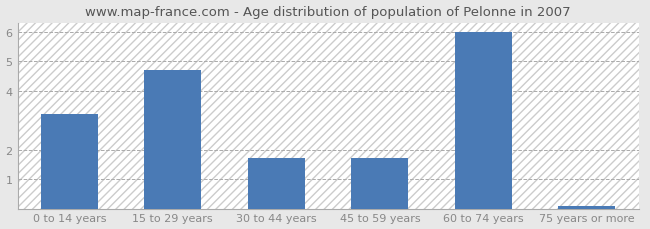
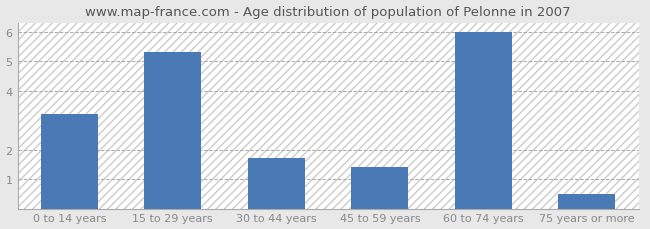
15 to 29 years: 4.7 -> 5.3
45 to 59 years: 1.7 -> 1.4
75 years or more: 0.1 -> 0.5
